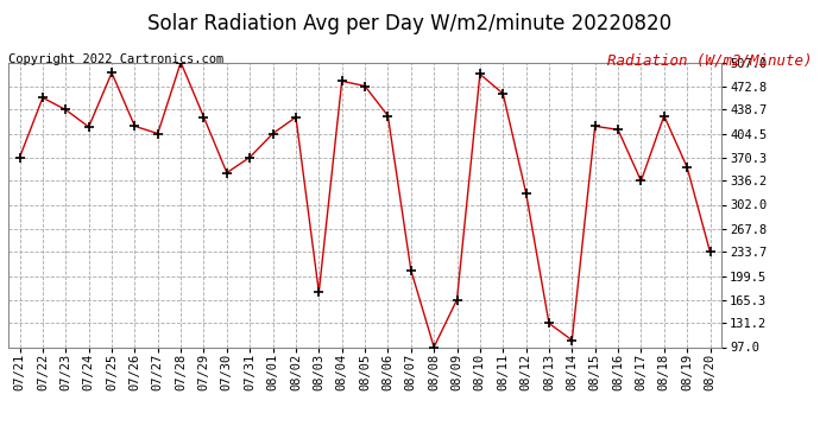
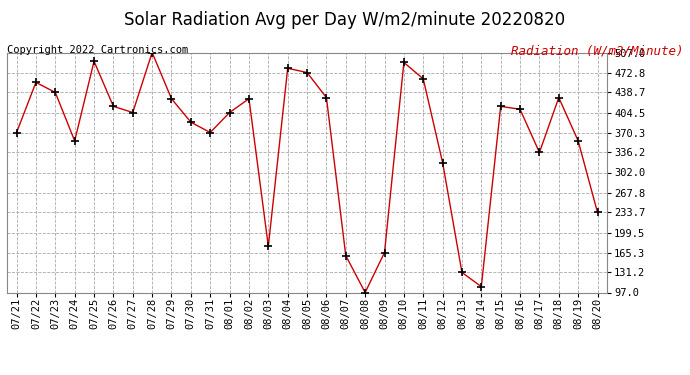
07/24: 414 -> 356
07/30: 348 -> 388
08/07: 208 -> 160
